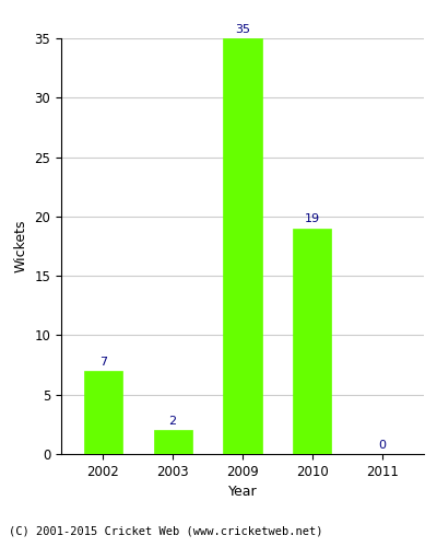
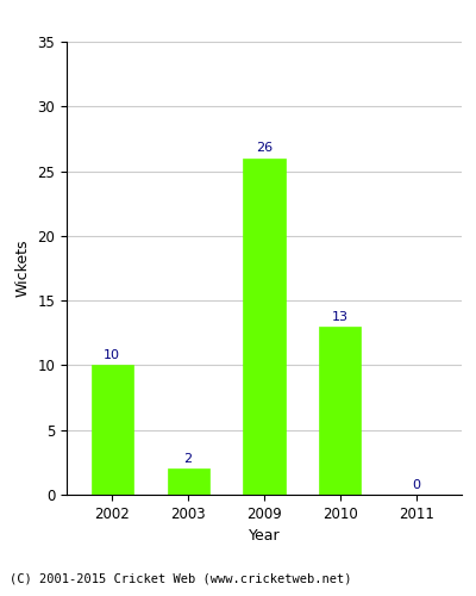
2002: 7 -> 10
2009: 35 -> 26
2010: 19 -> 13
